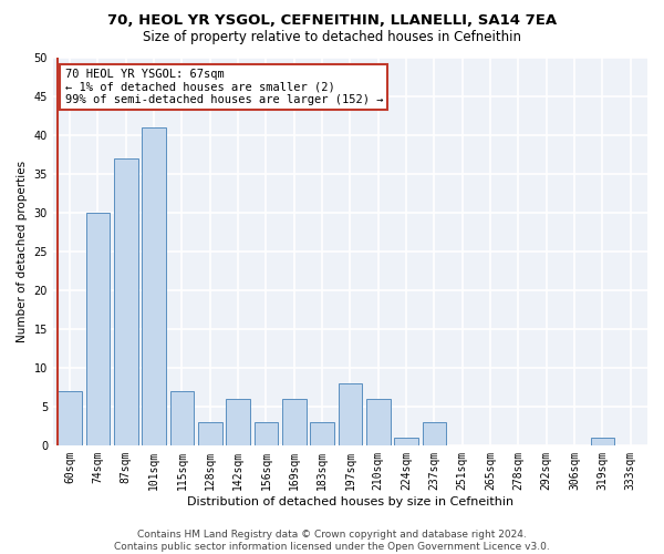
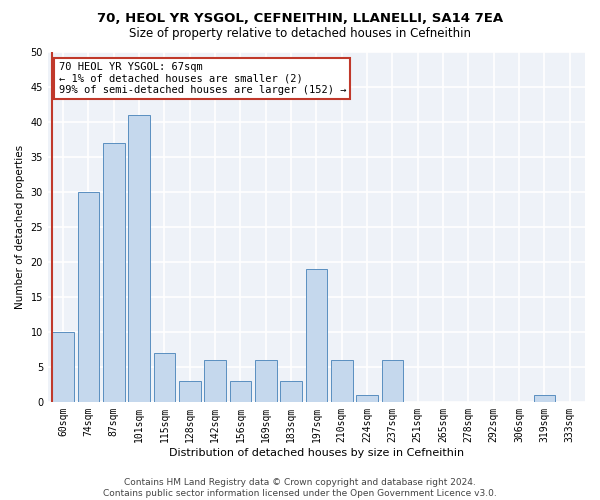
60sqm: 7 -> 10
197sqm: 8 -> 19
237sqm: 3 -> 6
